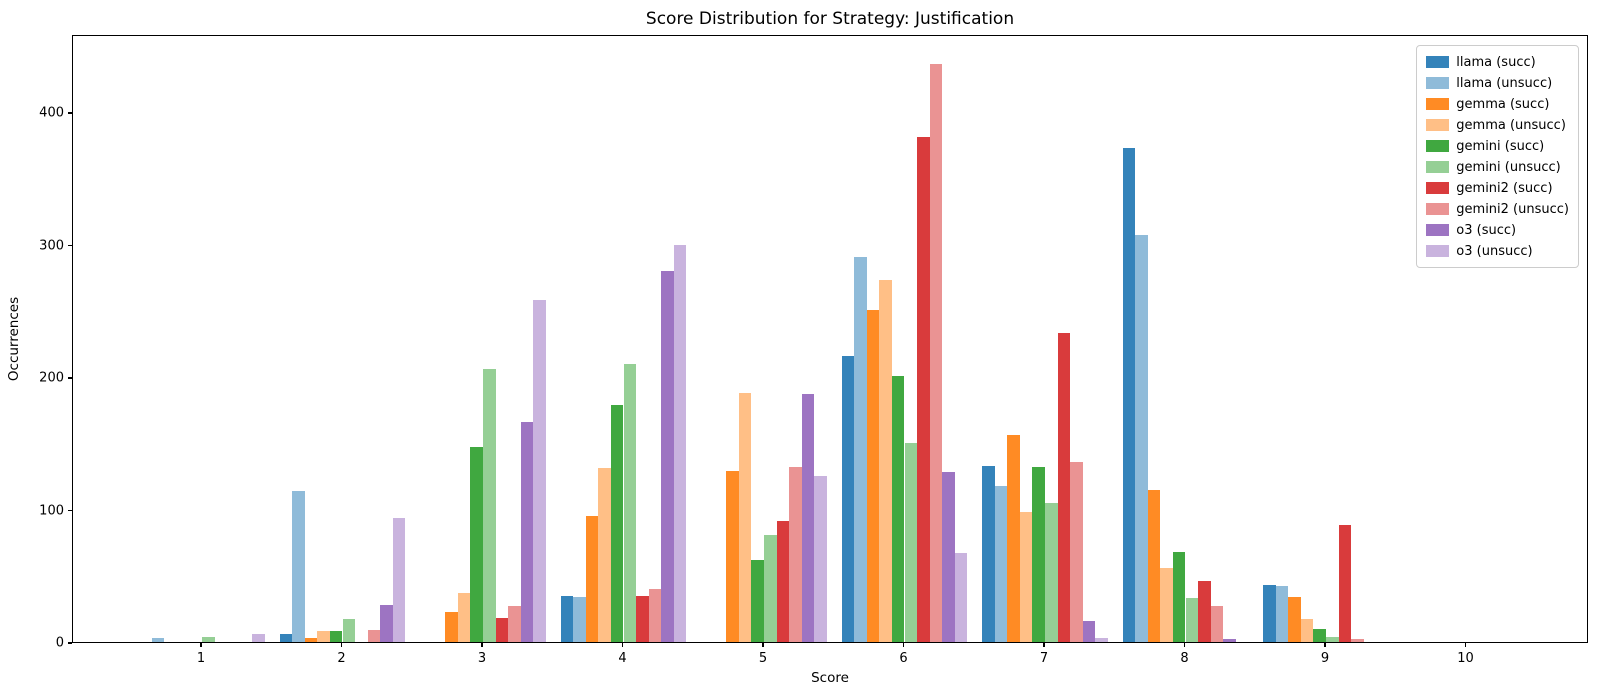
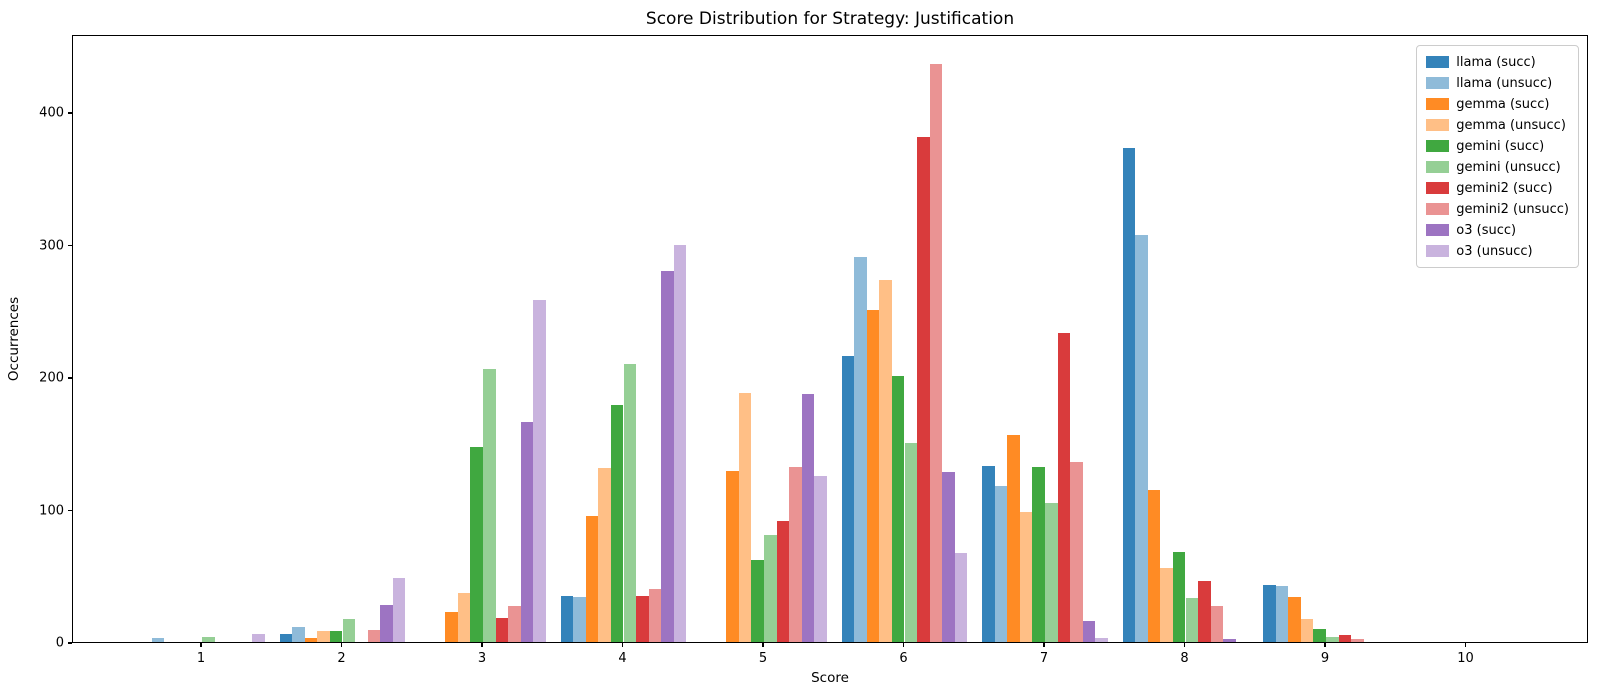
llama (unsucc)/2: 114 -> 11
o3 (unsucc)/2: 94 -> 48
gemini2 (succ)/9: 88 -> 5
